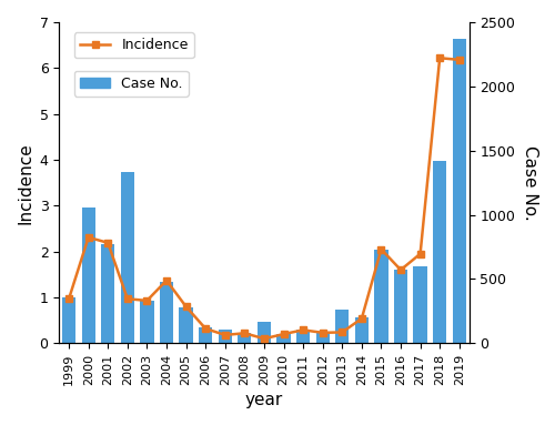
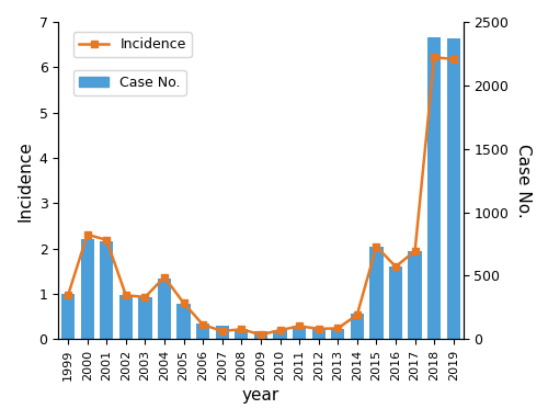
Case No./2000: 1060 -> 790
Case No./2002: 1330 -> 350
Case No./2009: 170 -> 60
Case No./2013: 260 -> 80
Case No./2017: 600 -> 690
Case No./2018: 1420 -> 2380
